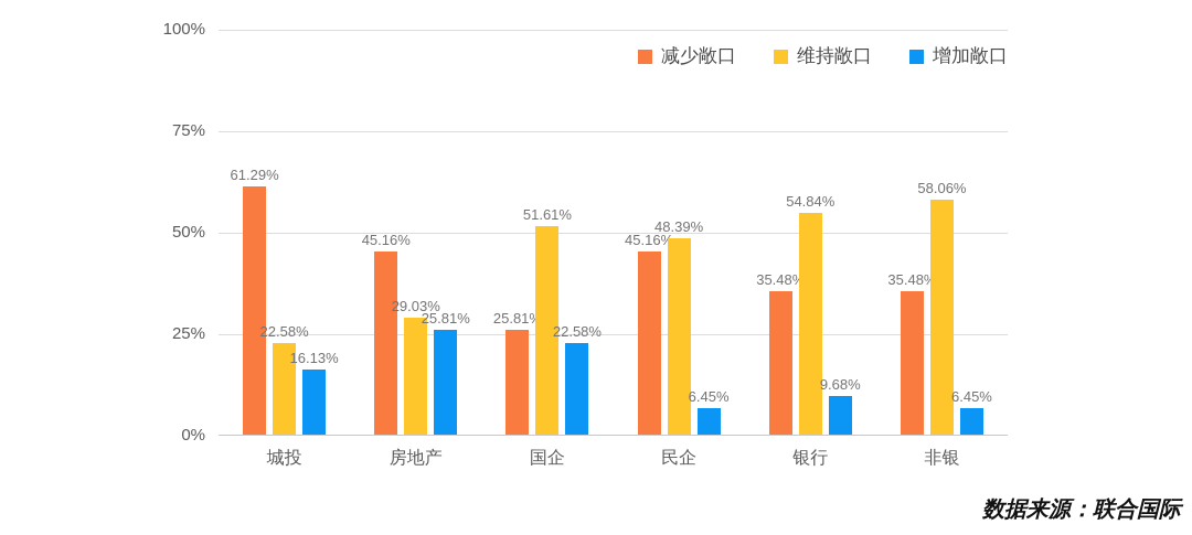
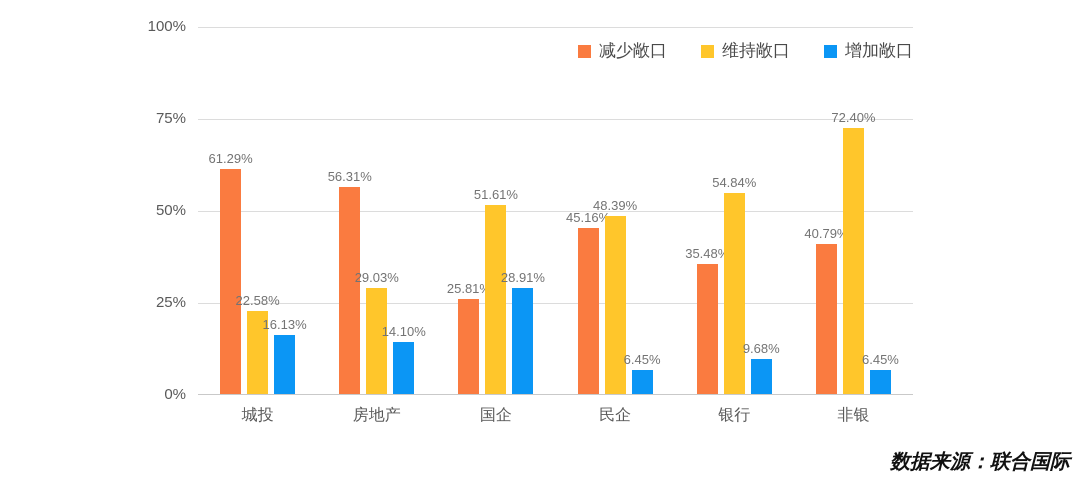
减少敞口/房地产: 45.16% -> 56.31%
增加敞口/房地产: 25.81% -> 14.10%
增加敞口/国企: 22.58% -> 28.91%
减少敞口/非银: 35.48% -> 40.79%
维持敞口/非银: 58.06% -> 72.40%
